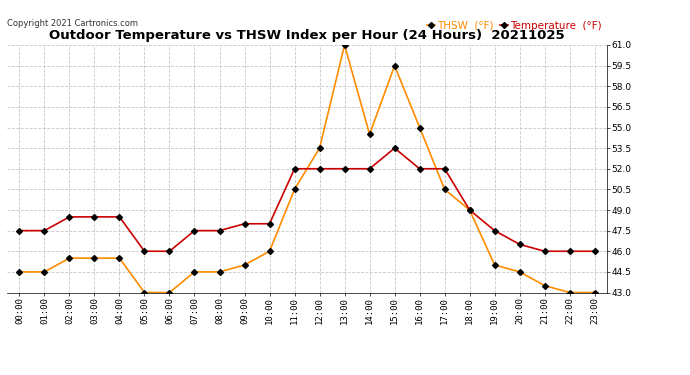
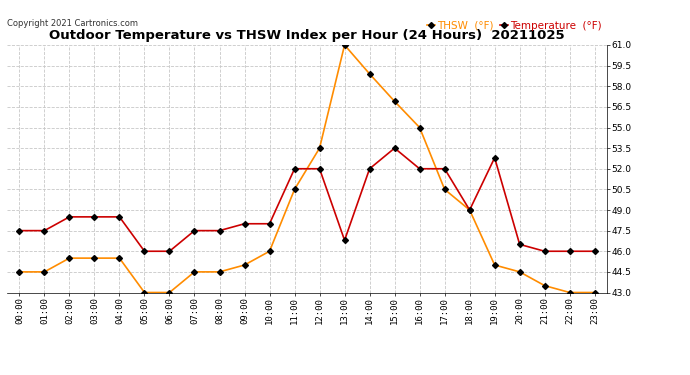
Temperature (°F)/13:00: 52.0 -> 46.8
THSW (°F)/14:00: 54.5 -> 58.9
THSW (°F)/15:00: 59.5 -> 56.9
Temperature (°F)/19:00: 47.5 -> 52.8
